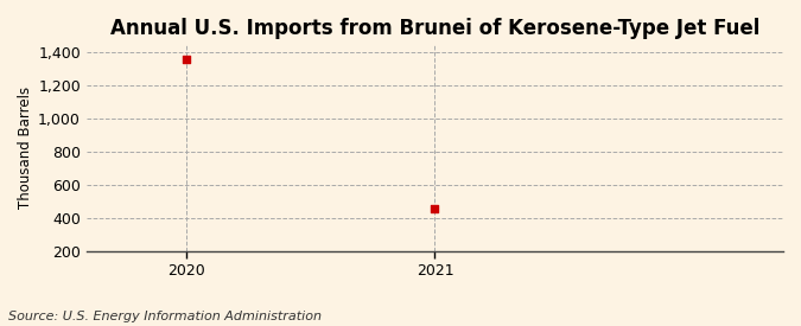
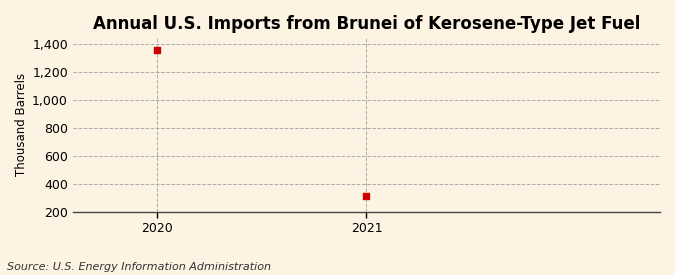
2021: 460 -> 310
